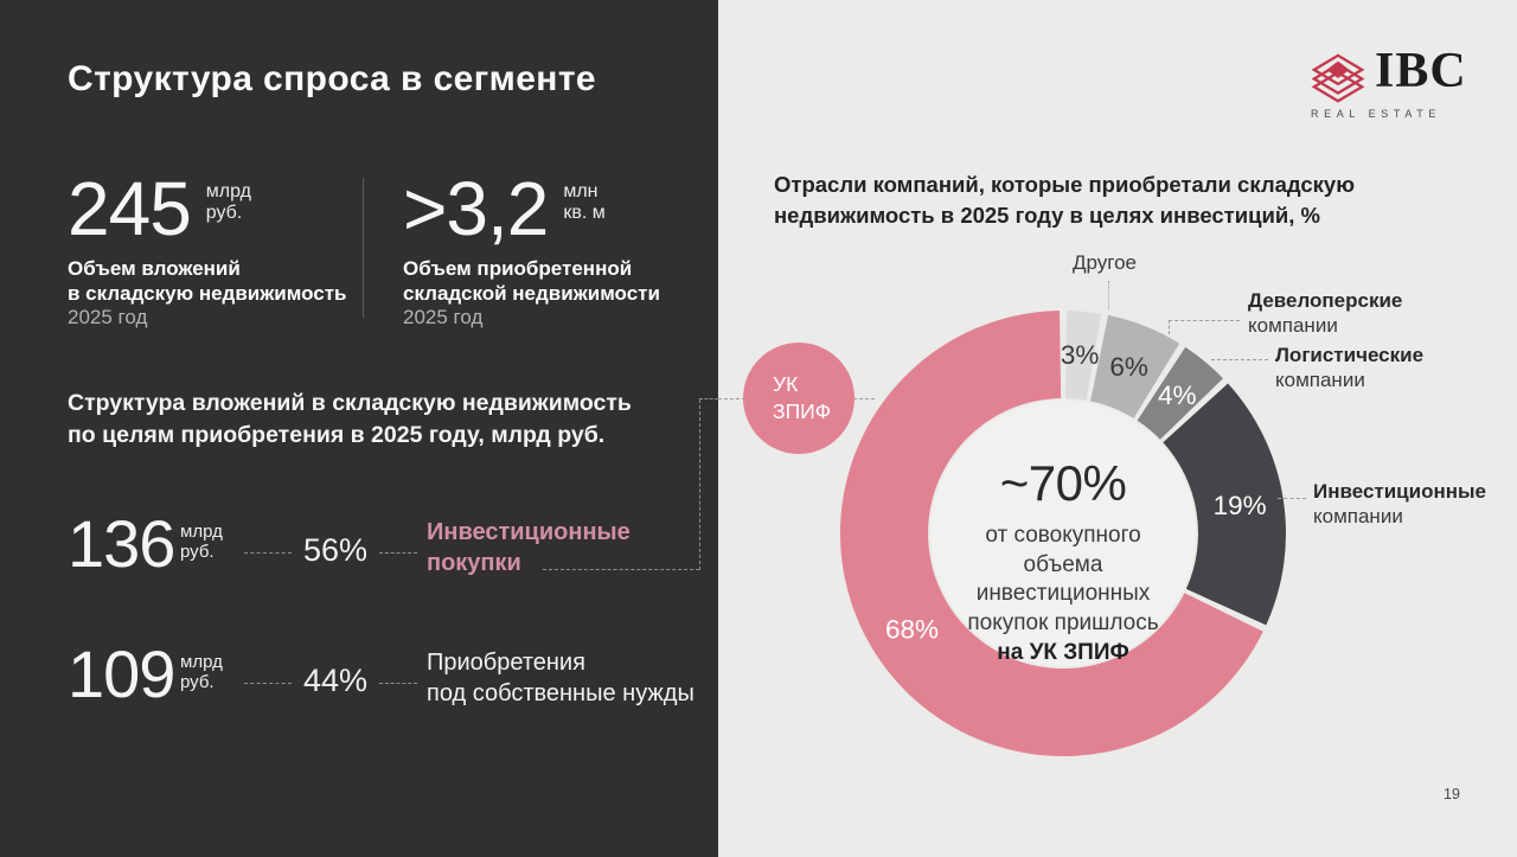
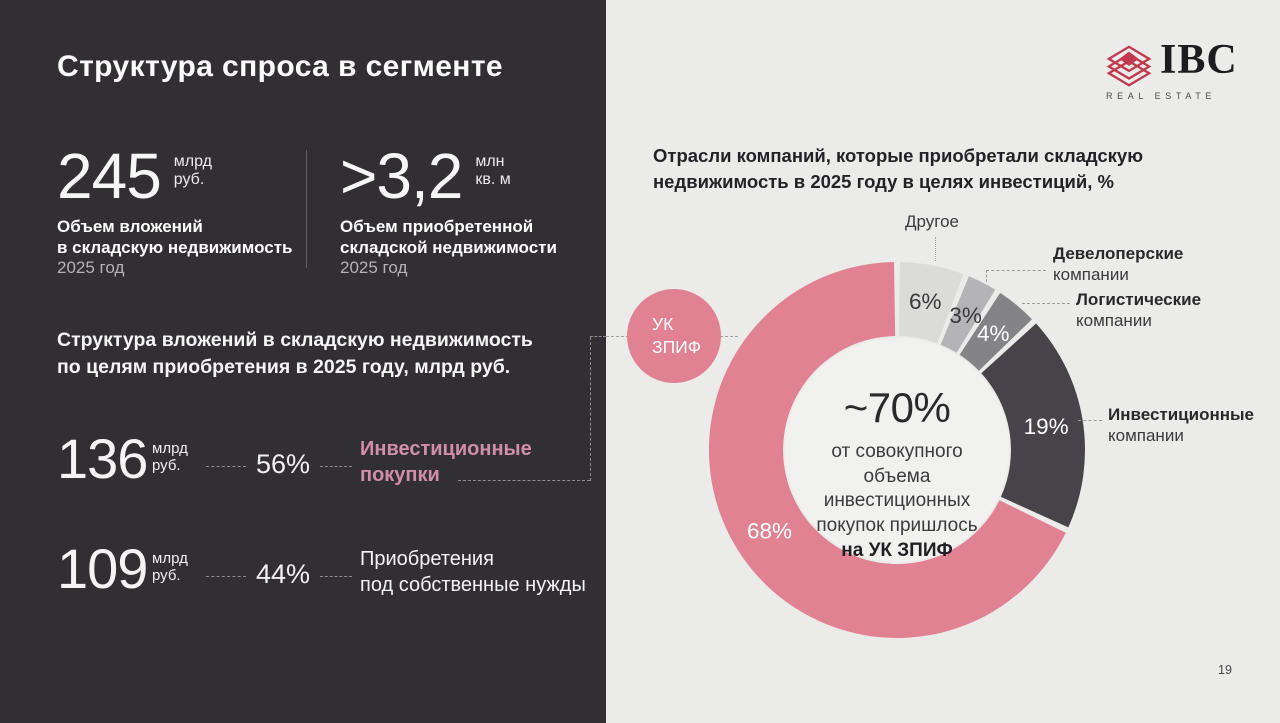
Другое: 3% -> 6%
Девелоперские компании: 6% -> 3%
